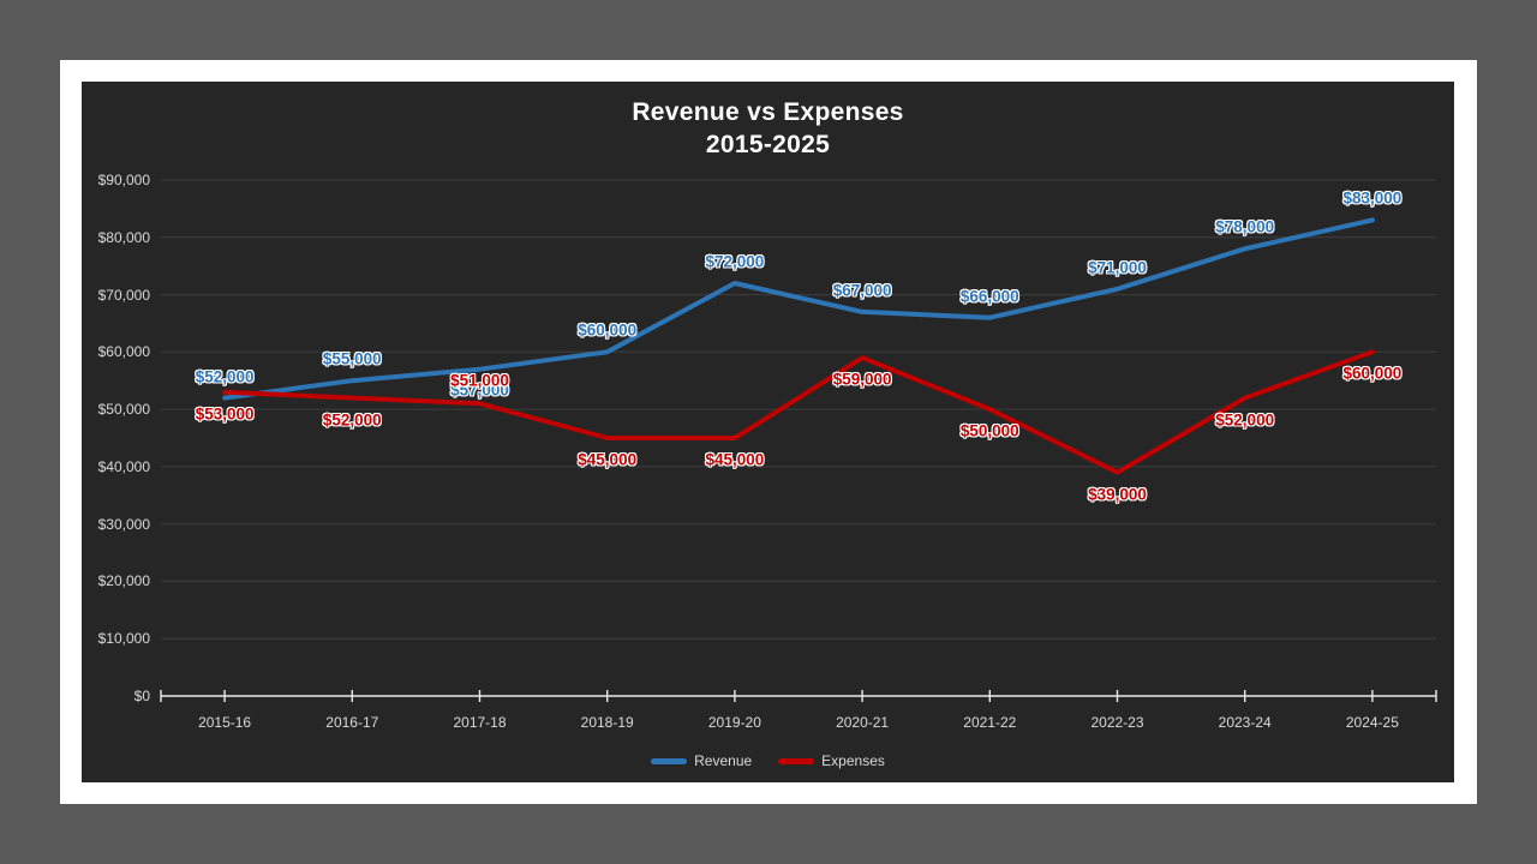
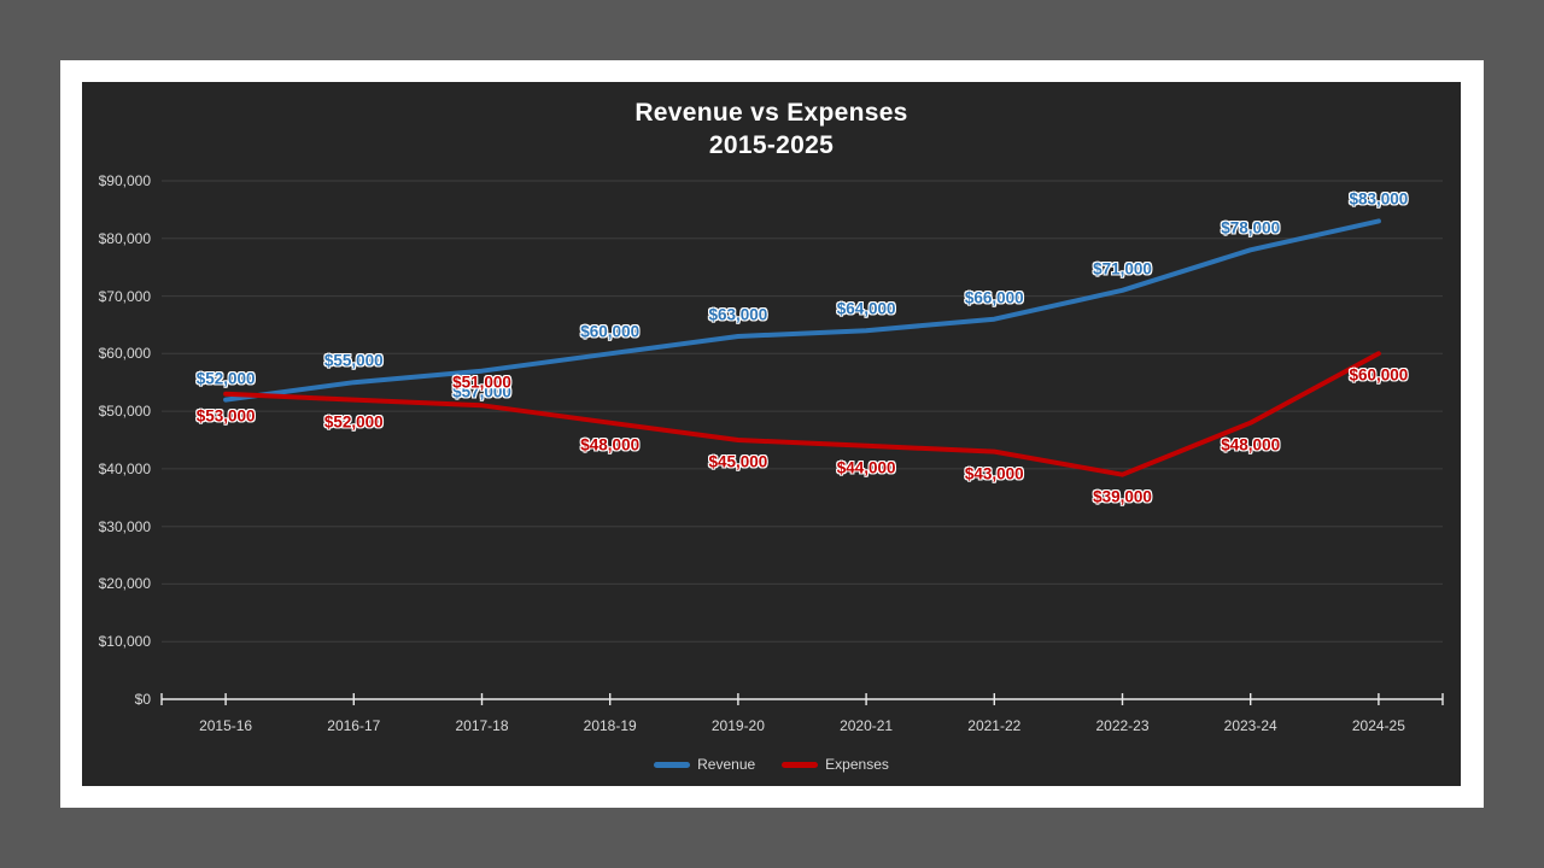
Expenses/2018-19: $45,000 -> $48,000
Revenue/2019-20: $72,000 -> $63,000
Revenue/2020-21: $67,000 -> $64,000
Expenses/2020-21: $59,000 -> $44,000
Expenses/2021-22: $50,000 -> $43,000
Expenses/2023-24: $52,000 -> $48,000
